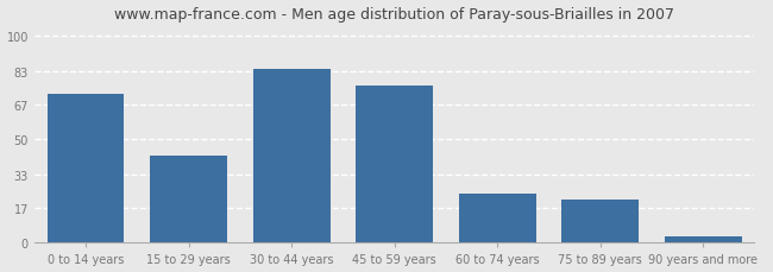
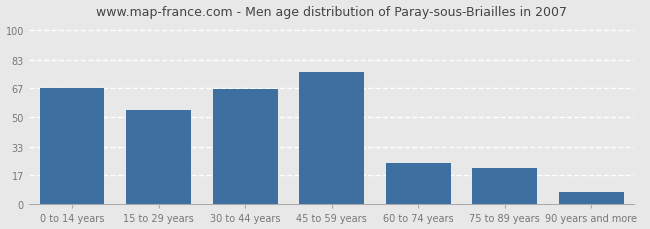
0 to 14 years: 72 -> 67
15 to 29 years: 42 -> 54
30 to 44 years: 84 -> 66
90 years and more: 3 -> 7
